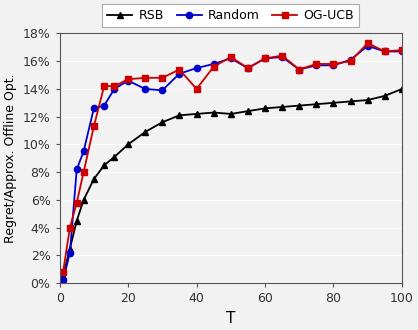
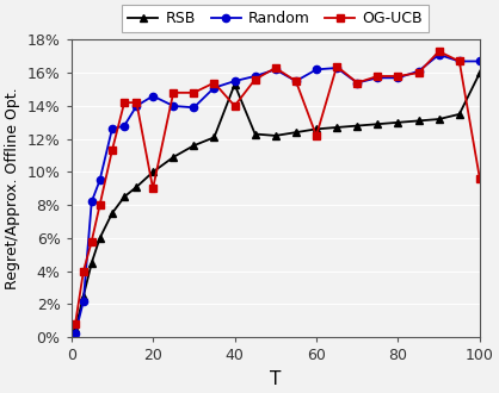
OG-UCB/20: 14.7% -> 9.0%
RSB/40: 12.2% -> 15.3%
OG-UCB/60: 16.2% -> 12.2%
RSB/100: 14.0% -> 16.0%
OG-UCB/100: 16.8% -> 9.6%
